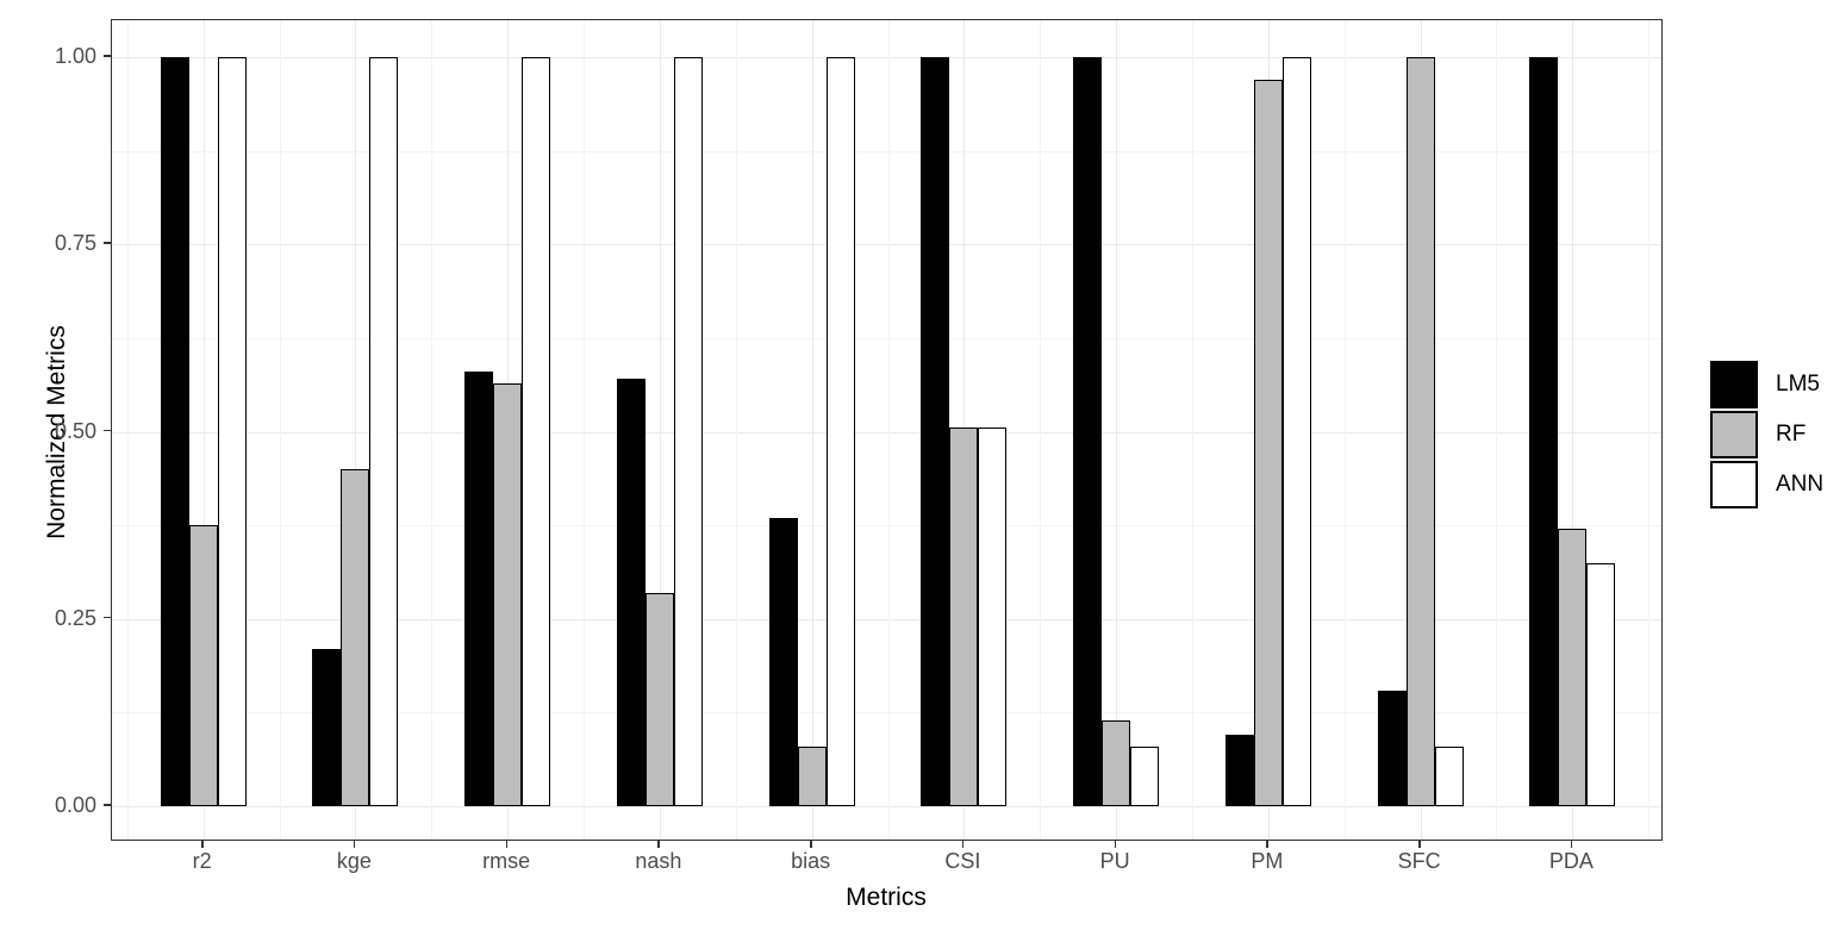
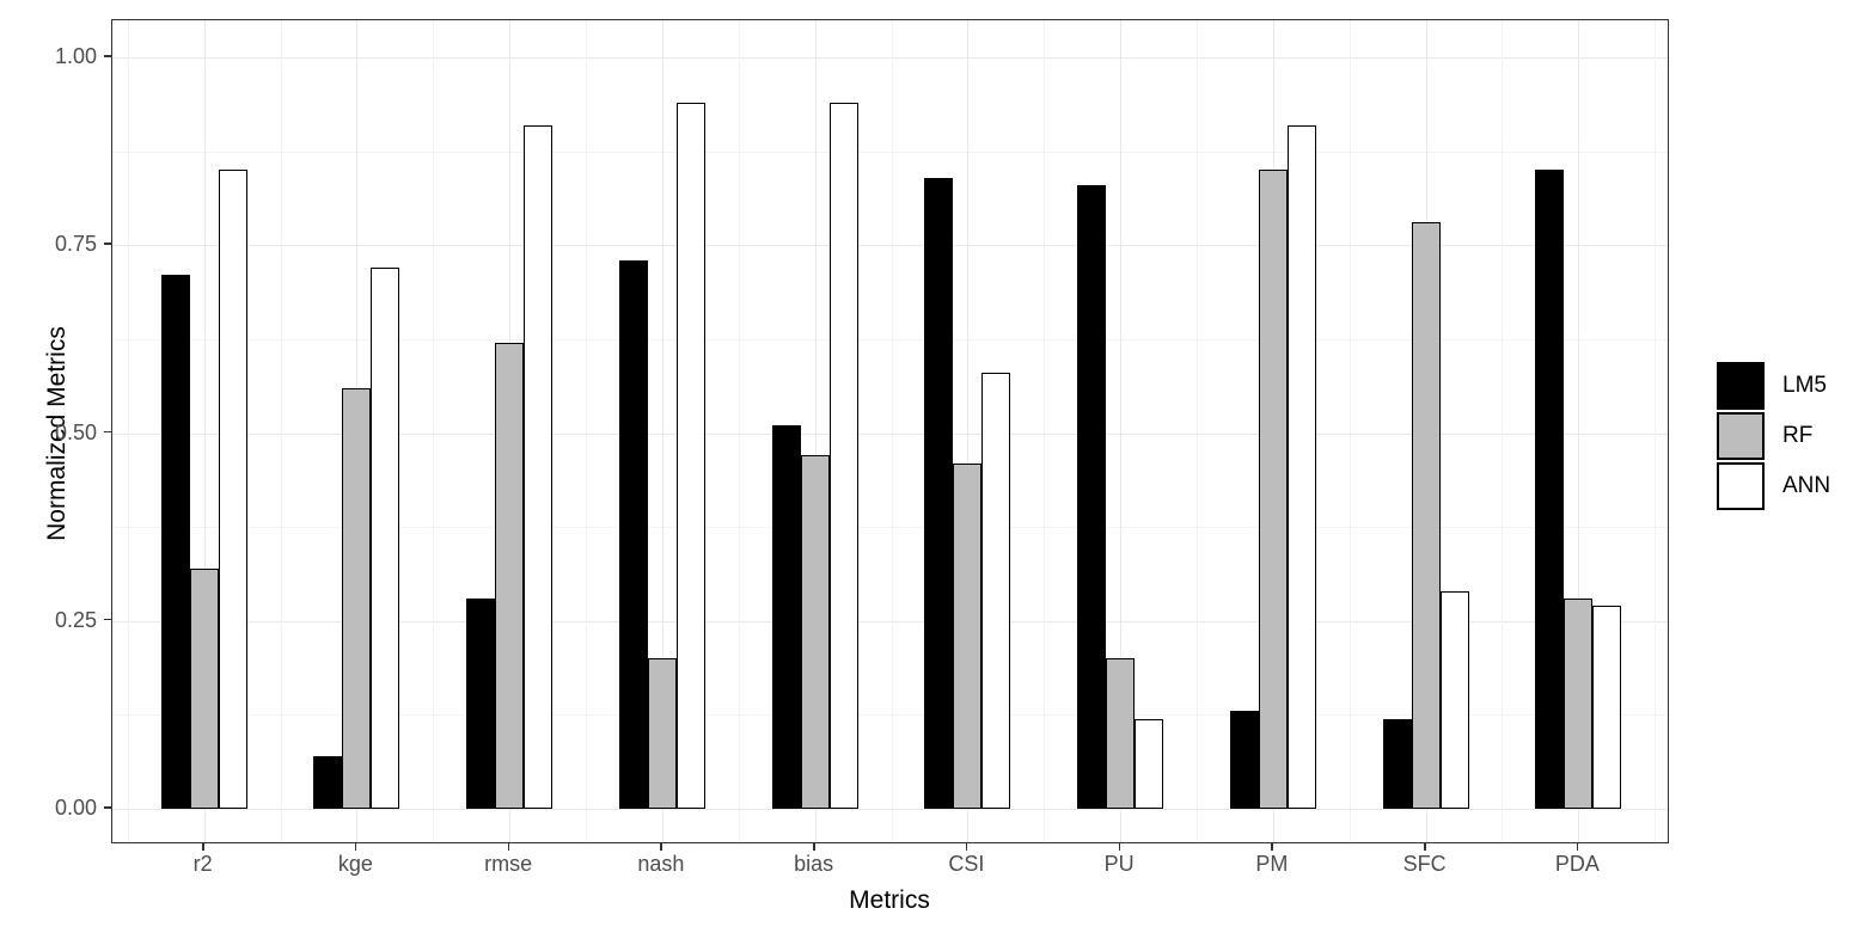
LM5/r2: 1.00 -> 0.71
RF/r2: 0.38 -> 0.32
ANN/r2: 1.00 -> 0.85
LM5/kge: 0.21 -> 0.07
RF/kge: 0.45 -> 0.56
ANN/kge: 1.00 -> 0.72
LM5/rmse: 0.58 -> 0.28
RF/rmse: 0.56 -> 0.62
ANN/rmse: 1.00 -> 0.91
LM5/nash: 0.57 -> 0.73
RF/nash: 0.28 -> 0.20
ANN/nash: 1.00 -> 0.94
LM5/bias: 0.39 -> 0.51
RF/bias: 0.08 -> 0.47
ANN/bias: 1.00 -> 0.94
LM5/CSI: 1.00 -> 0.84
RF/CSI: 0.51 -> 0.46
ANN/CSI: 0.51 -> 0.58
LM5/PU: 1.00 -> 0.83
RF/PU: 0.12 -> 0.20
ANN/PU: 0.08 -> 0.12
LM5/PM: 0.10 -> 0.13
RF/PM: 0.97 -> 0.85
ANN/PM: 1.00 -> 0.91
LM5/SFC: 0.15 -> 0.12
RF/SFC: 1.00 -> 0.78
ANN/SFC: 0.08 -> 0.29
LM5/PDA: 1.00 -> 0.85
RF/PDA: 0.37 -> 0.28
ANN/PDA: 0.33 -> 0.27
